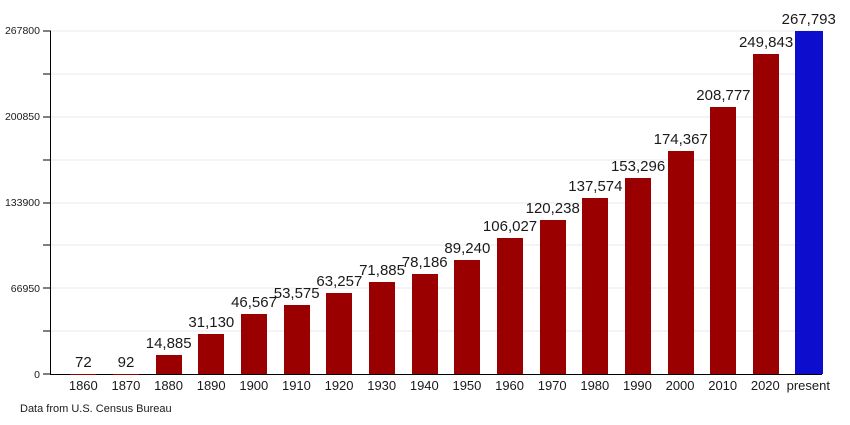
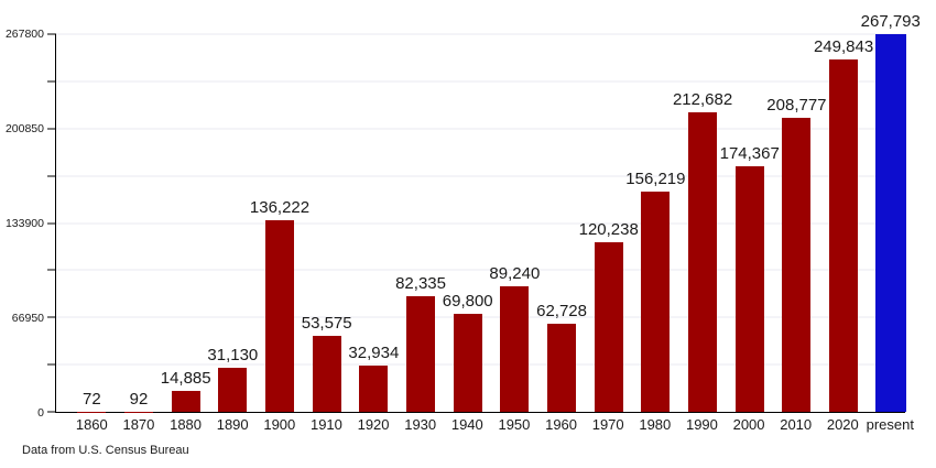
1900: 46,567 -> 136,222
1920: 63,257 -> 32,934
1930: 71,885 -> 82,335
1940: 78,186 -> 69,800
1960: 106,027 -> 62,728
1980: 137,574 -> 156,219
1990: 153,296 -> 212,682
